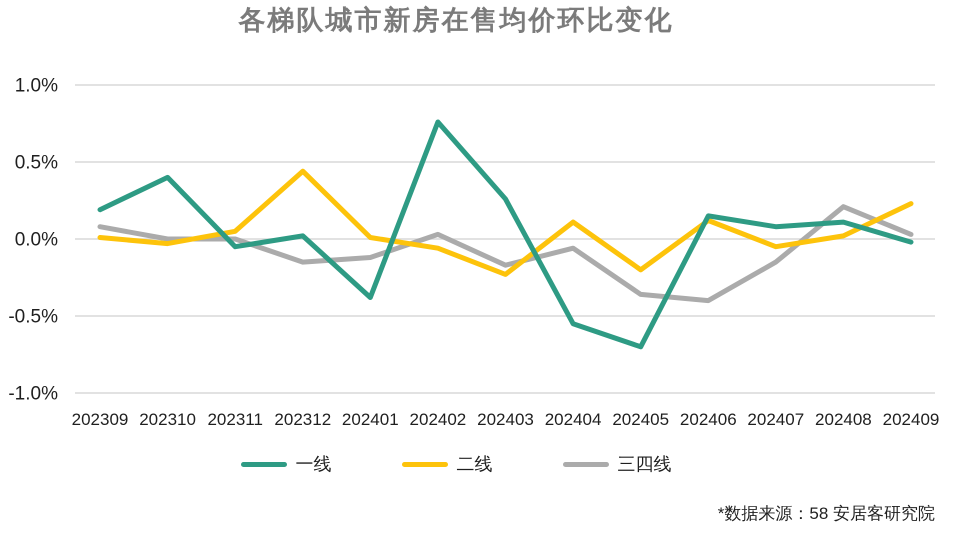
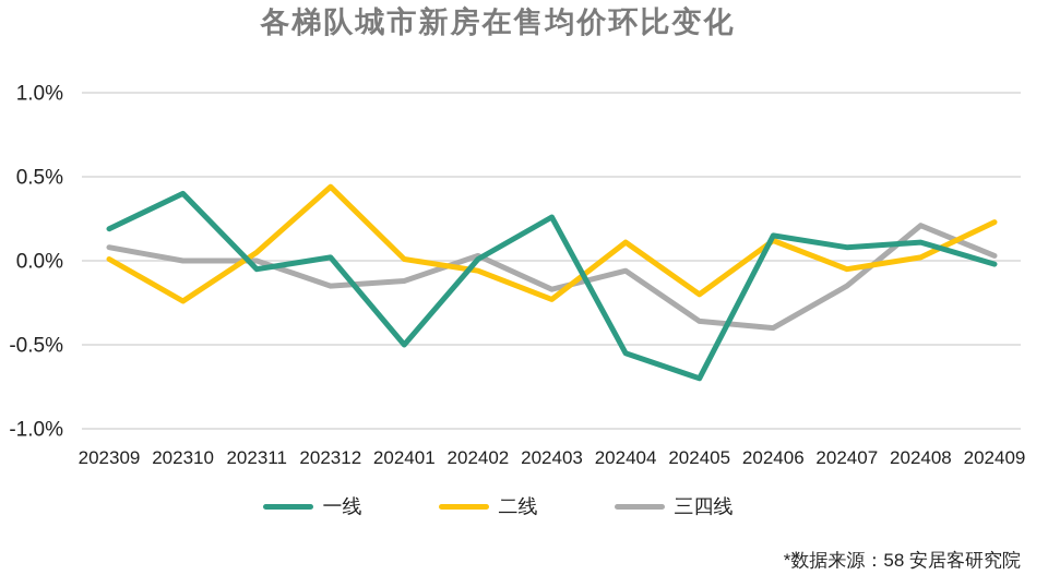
二线/202310: -0.03% -> -0.24%
一线/202401: -0.38% -> -0.50%
一线/202402: 0.76% -> 0.01%
